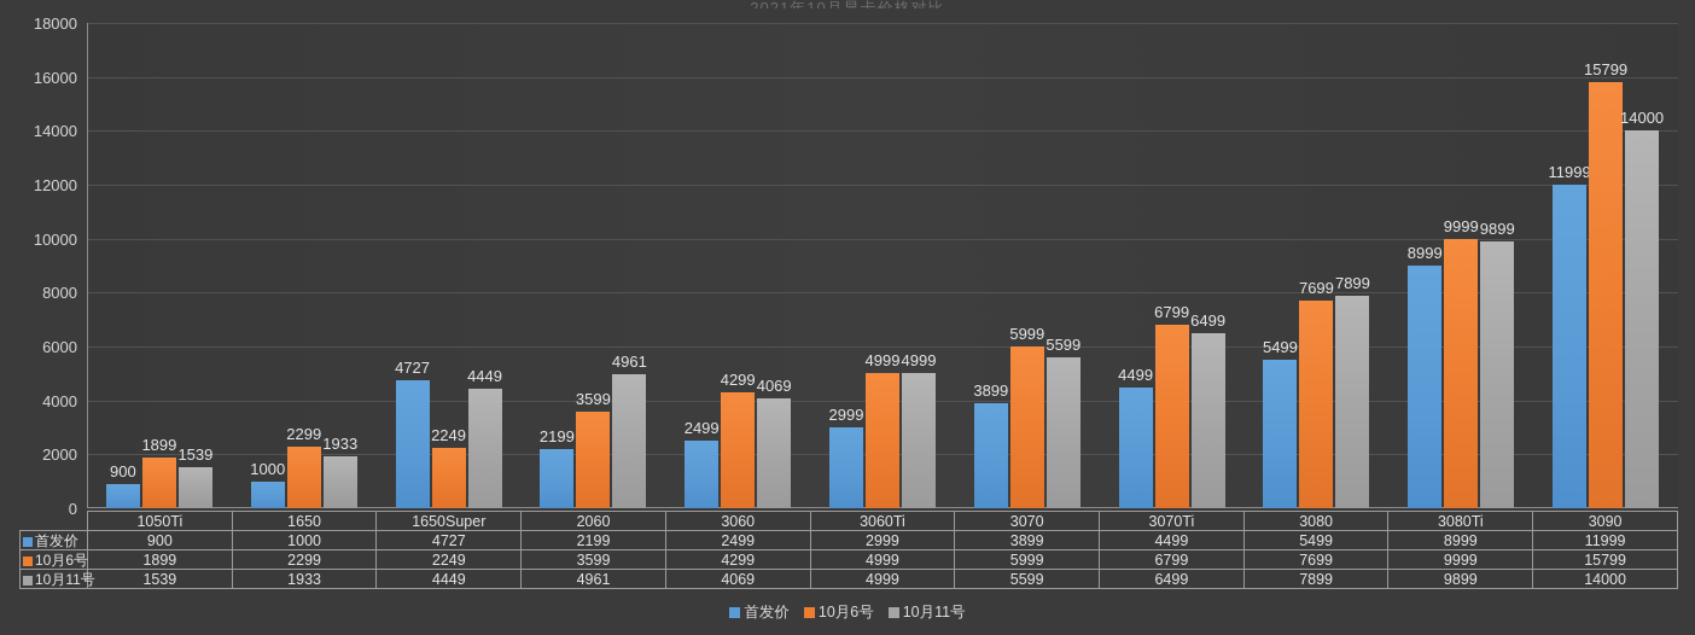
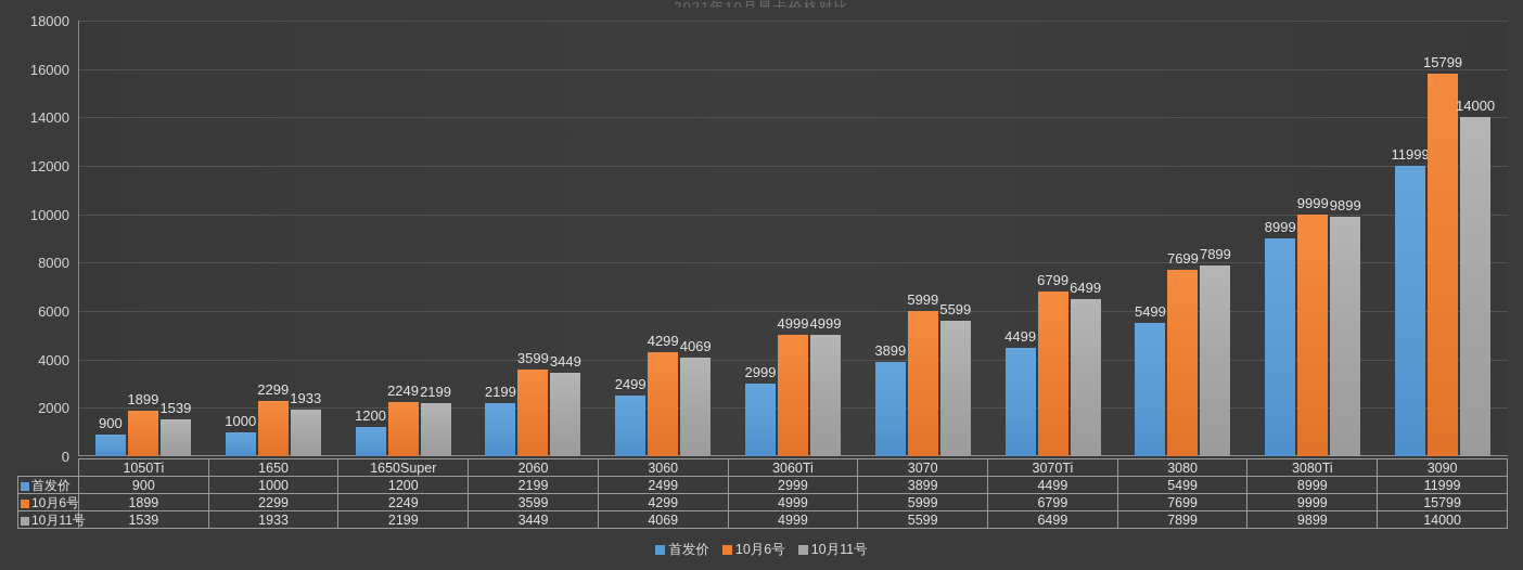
首发价/1650Super: 4727 -> 1200
10月11号/1650Super: 4449 -> 2199
10月11号/2060: 4961 -> 3449
